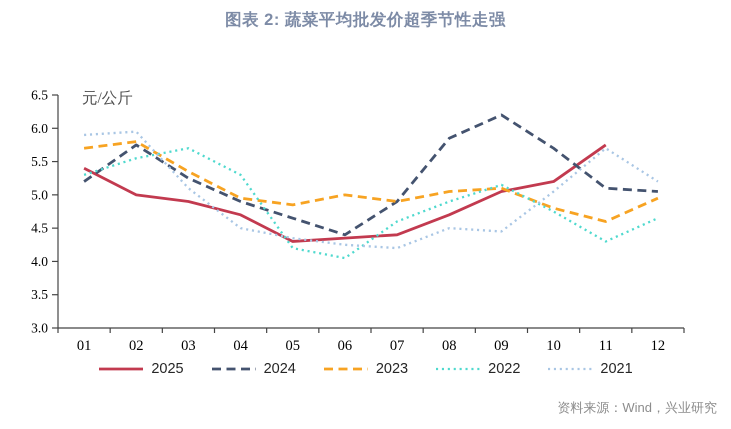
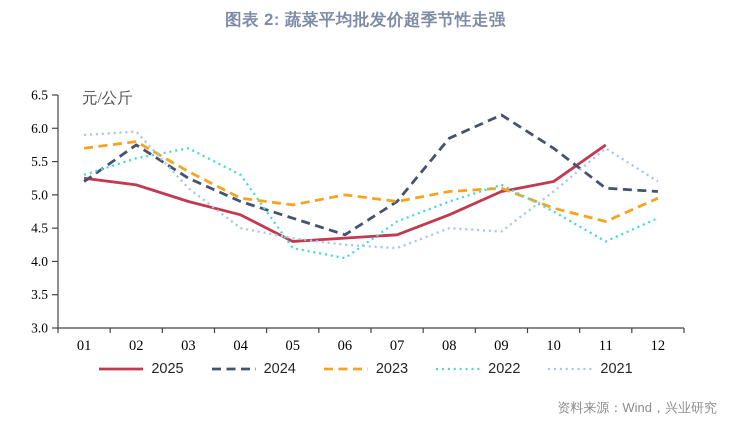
2025/01: 5.4 -> 5.2
2025/02: 5.0 -> 5.2
